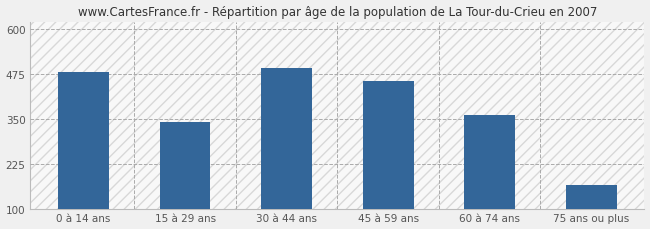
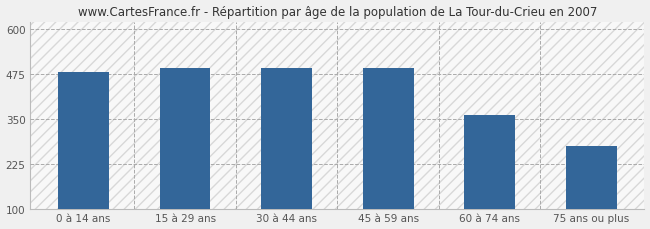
15 à 29 ans: 340 -> 490
45 à 59 ans: 455 -> 490
75 ans ou plus: 165 -> 275
